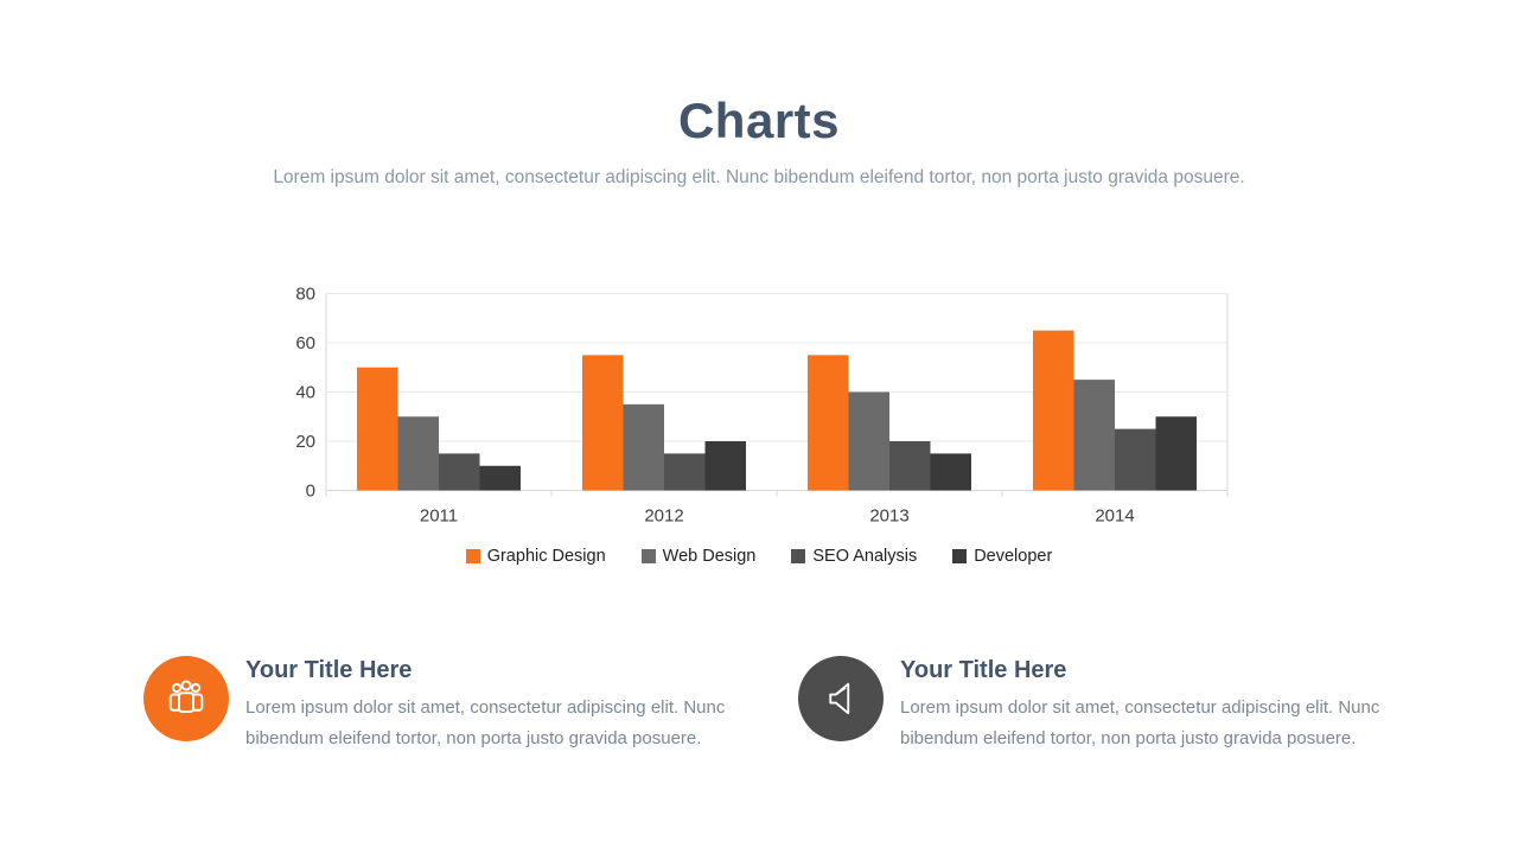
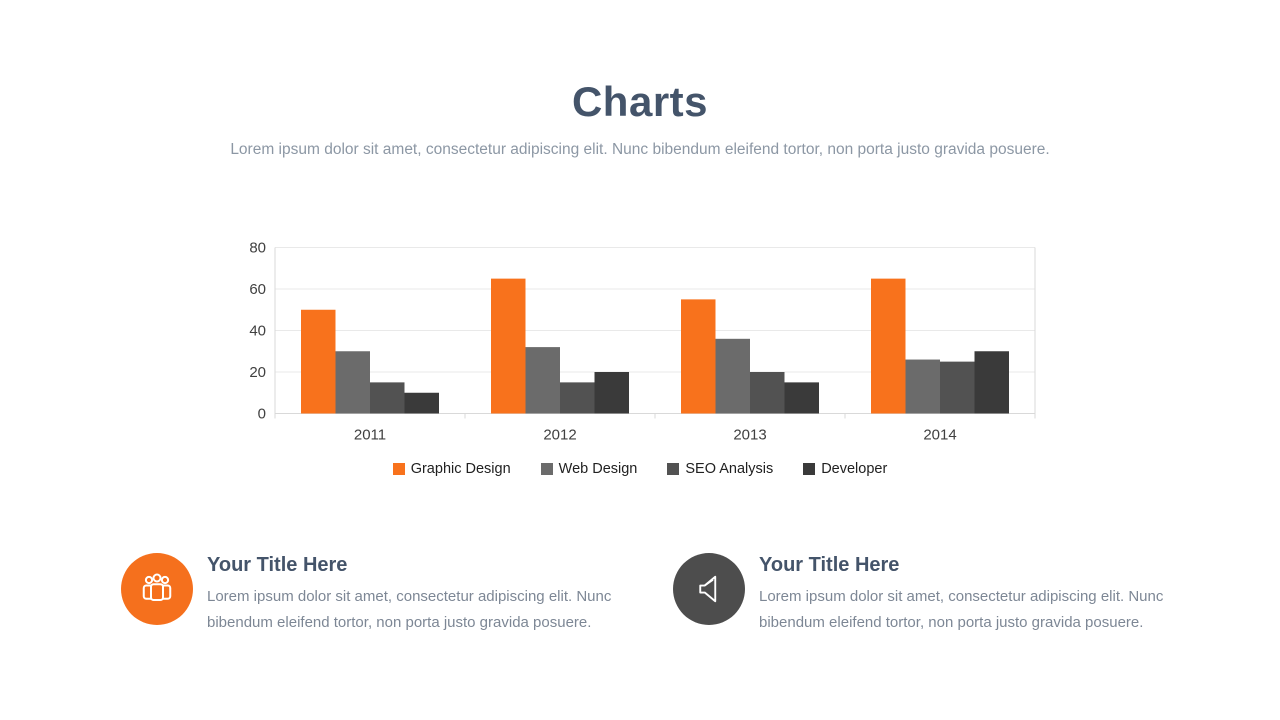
Graphic Design/2012: 55 -> 65
Web Design/2012: 35 -> 32
Web Design/2013: 40 -> 36
Web Design/2014: 45 -> 26
